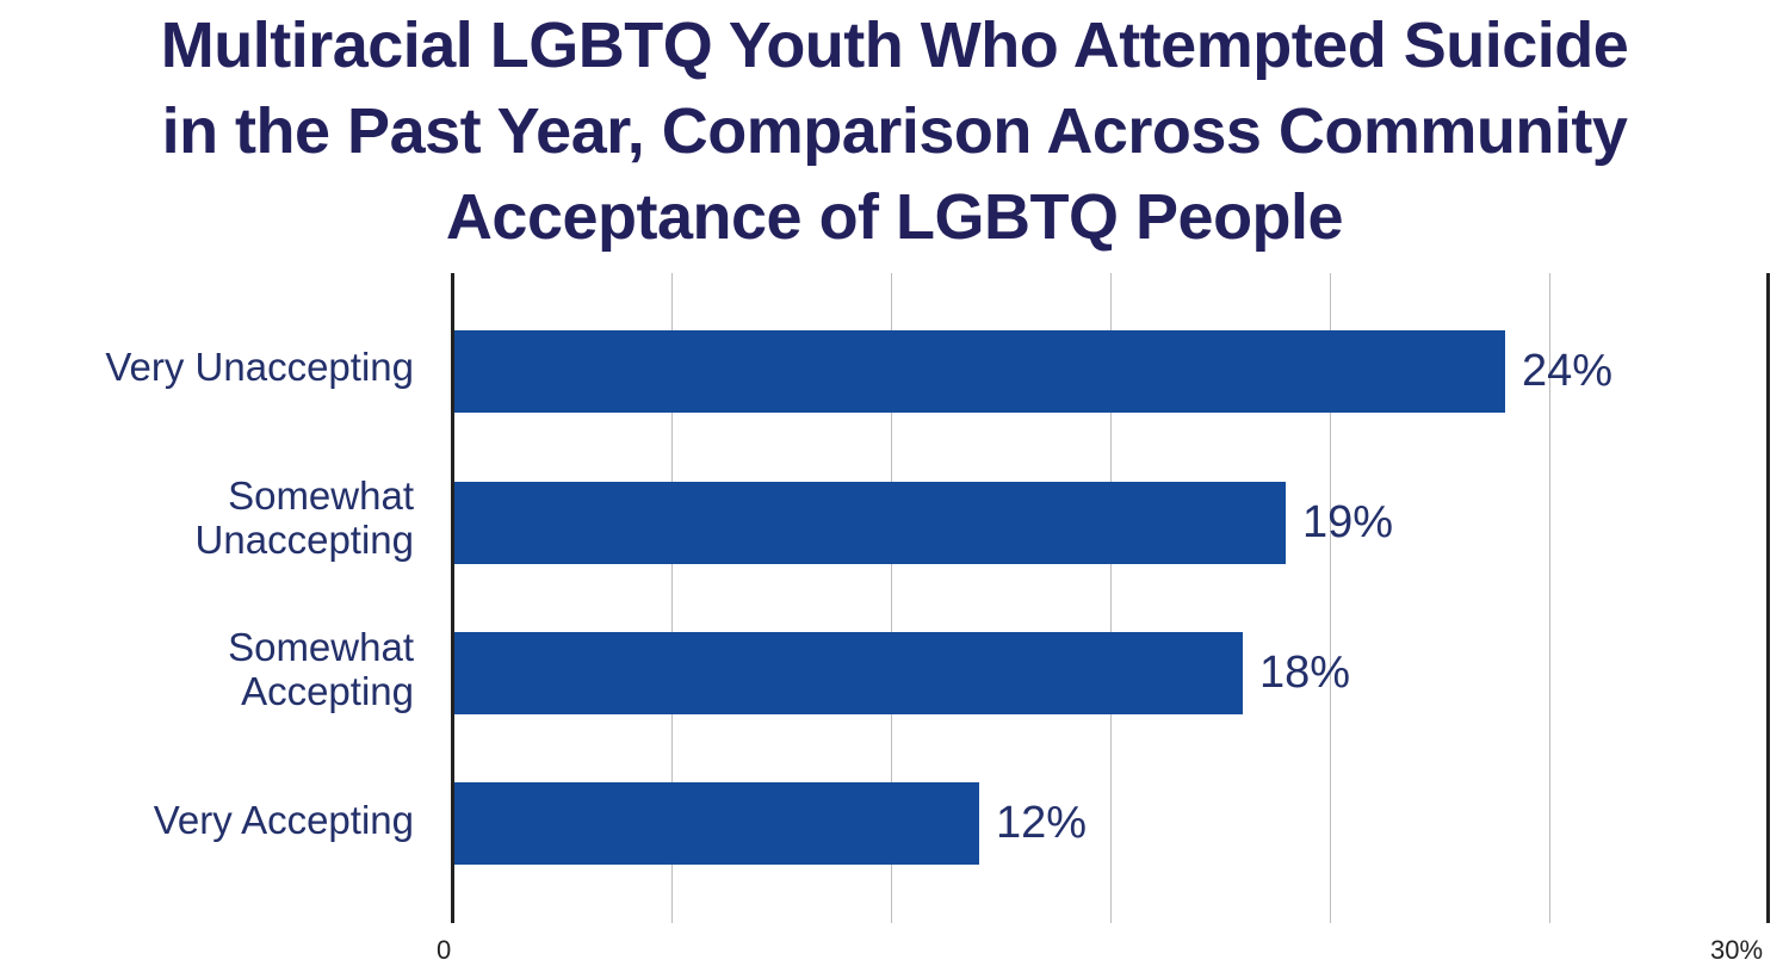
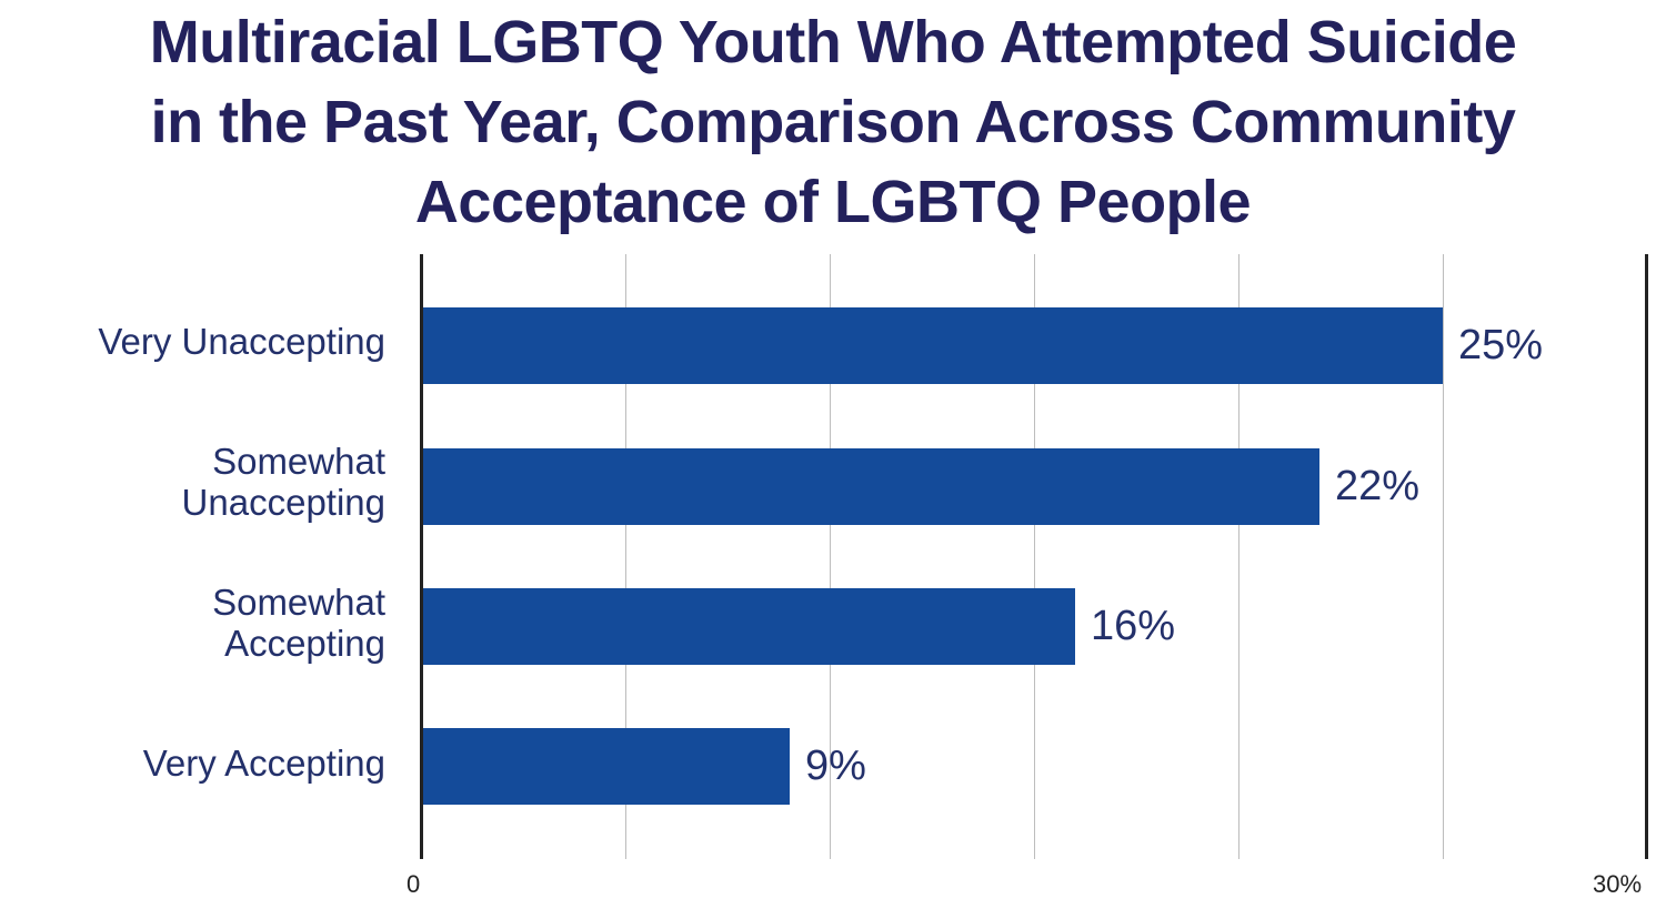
Very Unaccepting: 24% -> 25%
Somewhat Unaccepting: 19% -> 22%
Somewhat Accepting: 18% -> 16%
Very Accepting: 12% -> 9%
